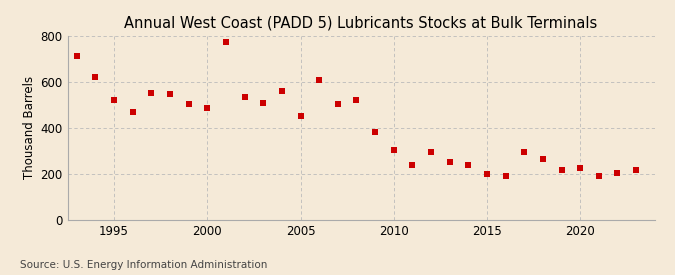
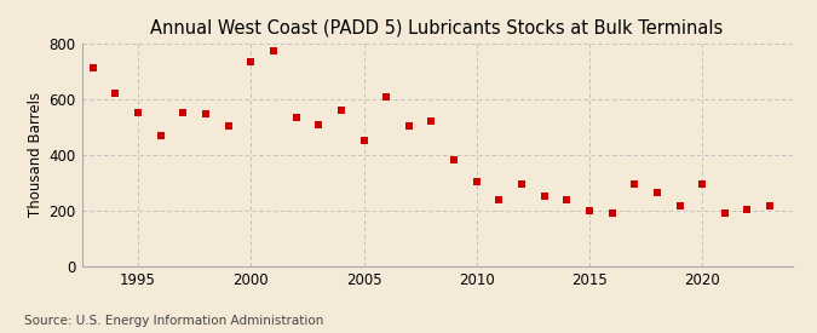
1995: 520 -> 550
2000: 485 -> 735
2020: 225 -> 295
